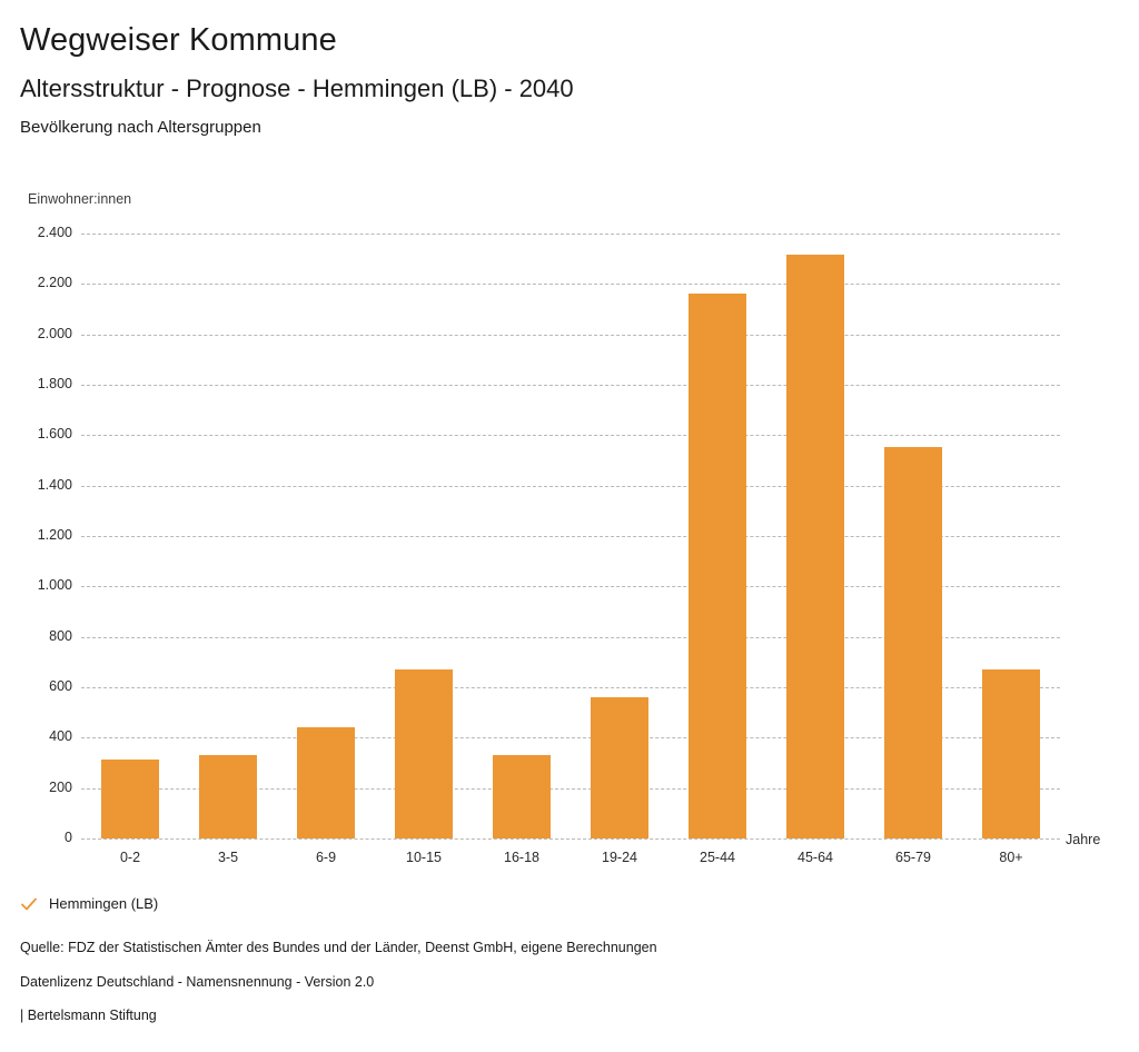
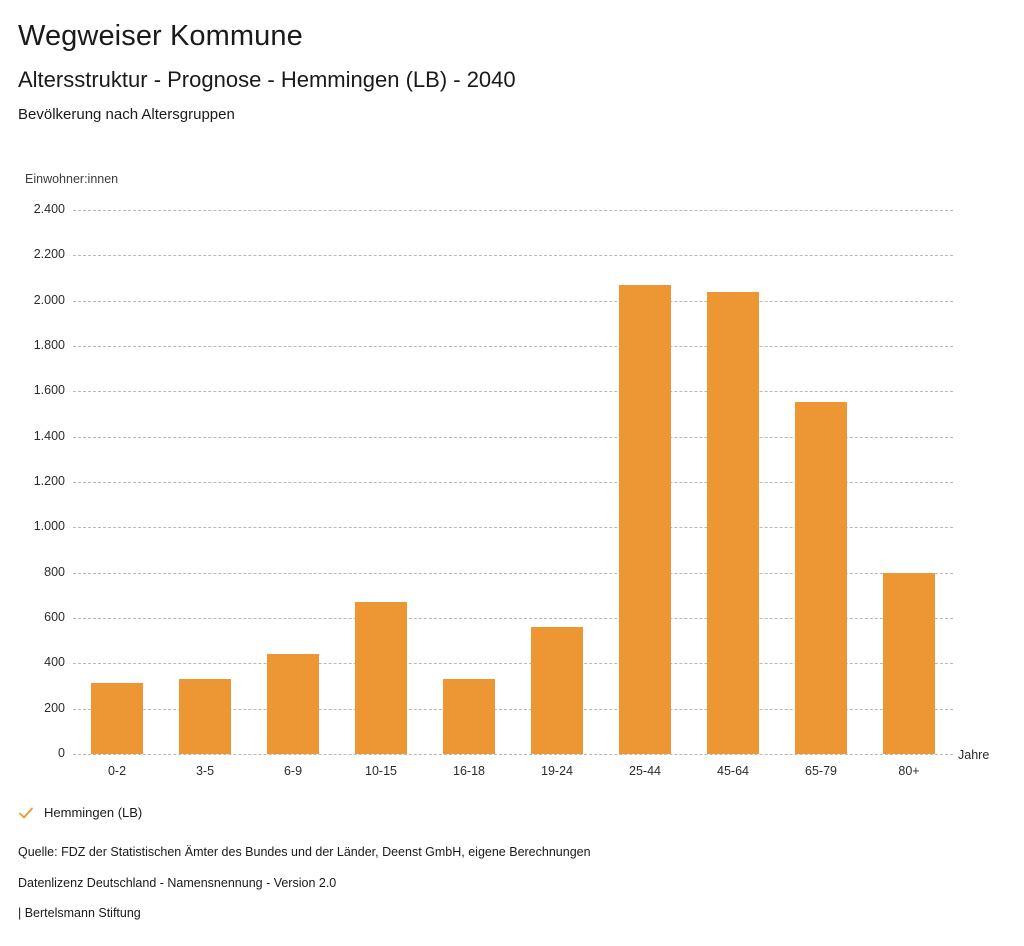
25-44: 2160 -> 2070
45-64: 2320 -> 2040
80+: 670 -> 800
